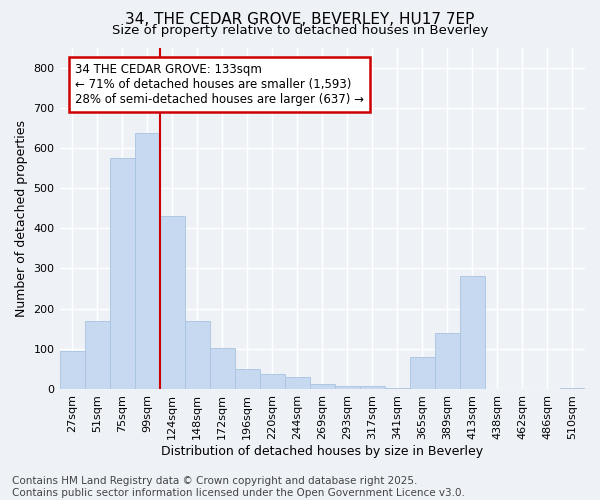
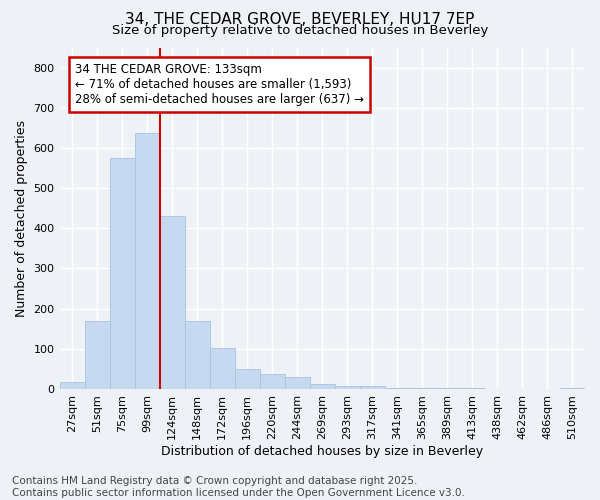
27sqm: 95 -> 18
365sqm: 80 -> 3
389sqm: 140 -> 3
413sqm: 280 -> 3
